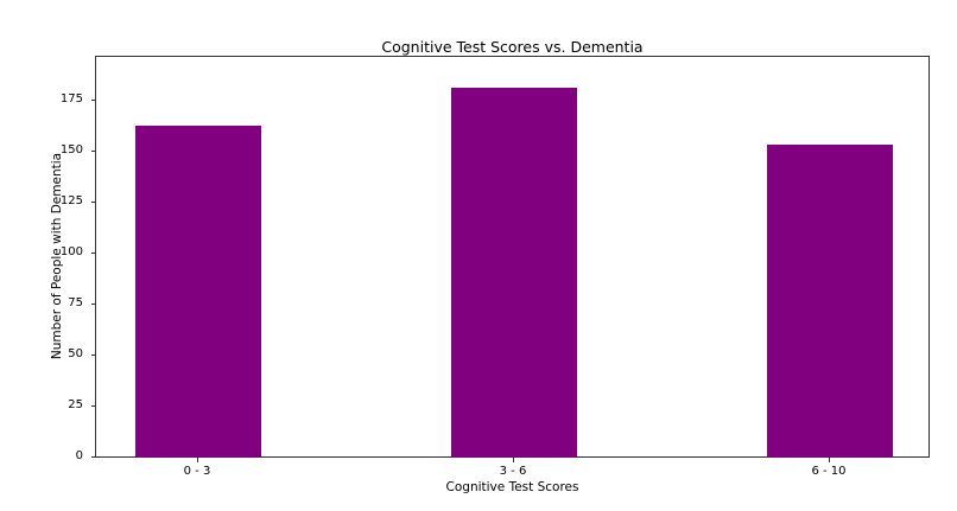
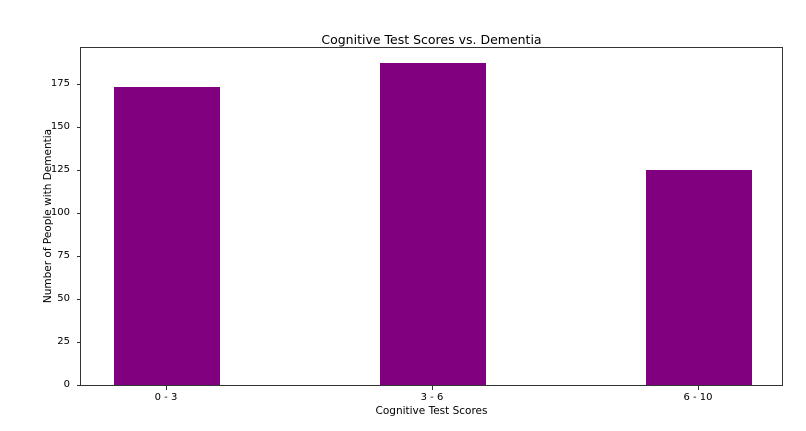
0 - 3: 162 -> 173
3 - 6: 181 -> 187
6 - 10: 153 -> 125
